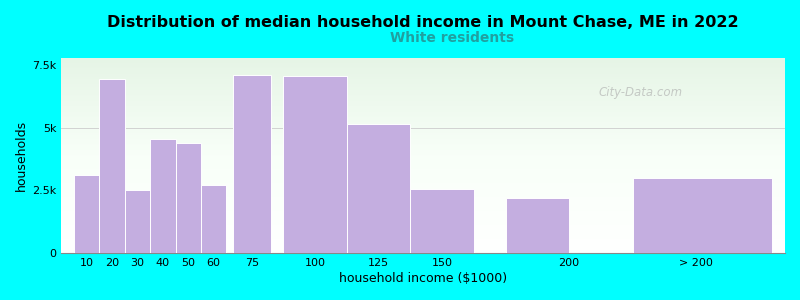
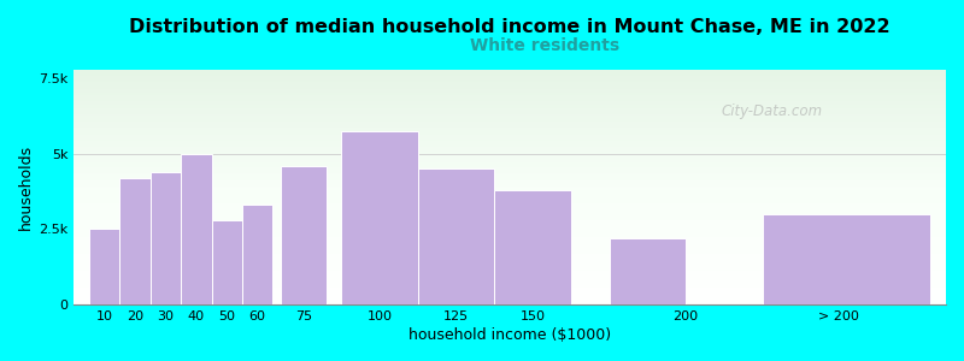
10: 3.10k -> 2.50k
20: 6.95k -> 4.20k
30: 2.50k -> 4.40k
40: 4.55k -> 5.00k
50: 4.40k -> 2.80k
60: 2.70k -> 3.30k
75: 7.10k -> 4.60k
100: 7.05k -> 5.75k
125: 5.15k -> 4.50k
150: 2.55k -> 3.80k
